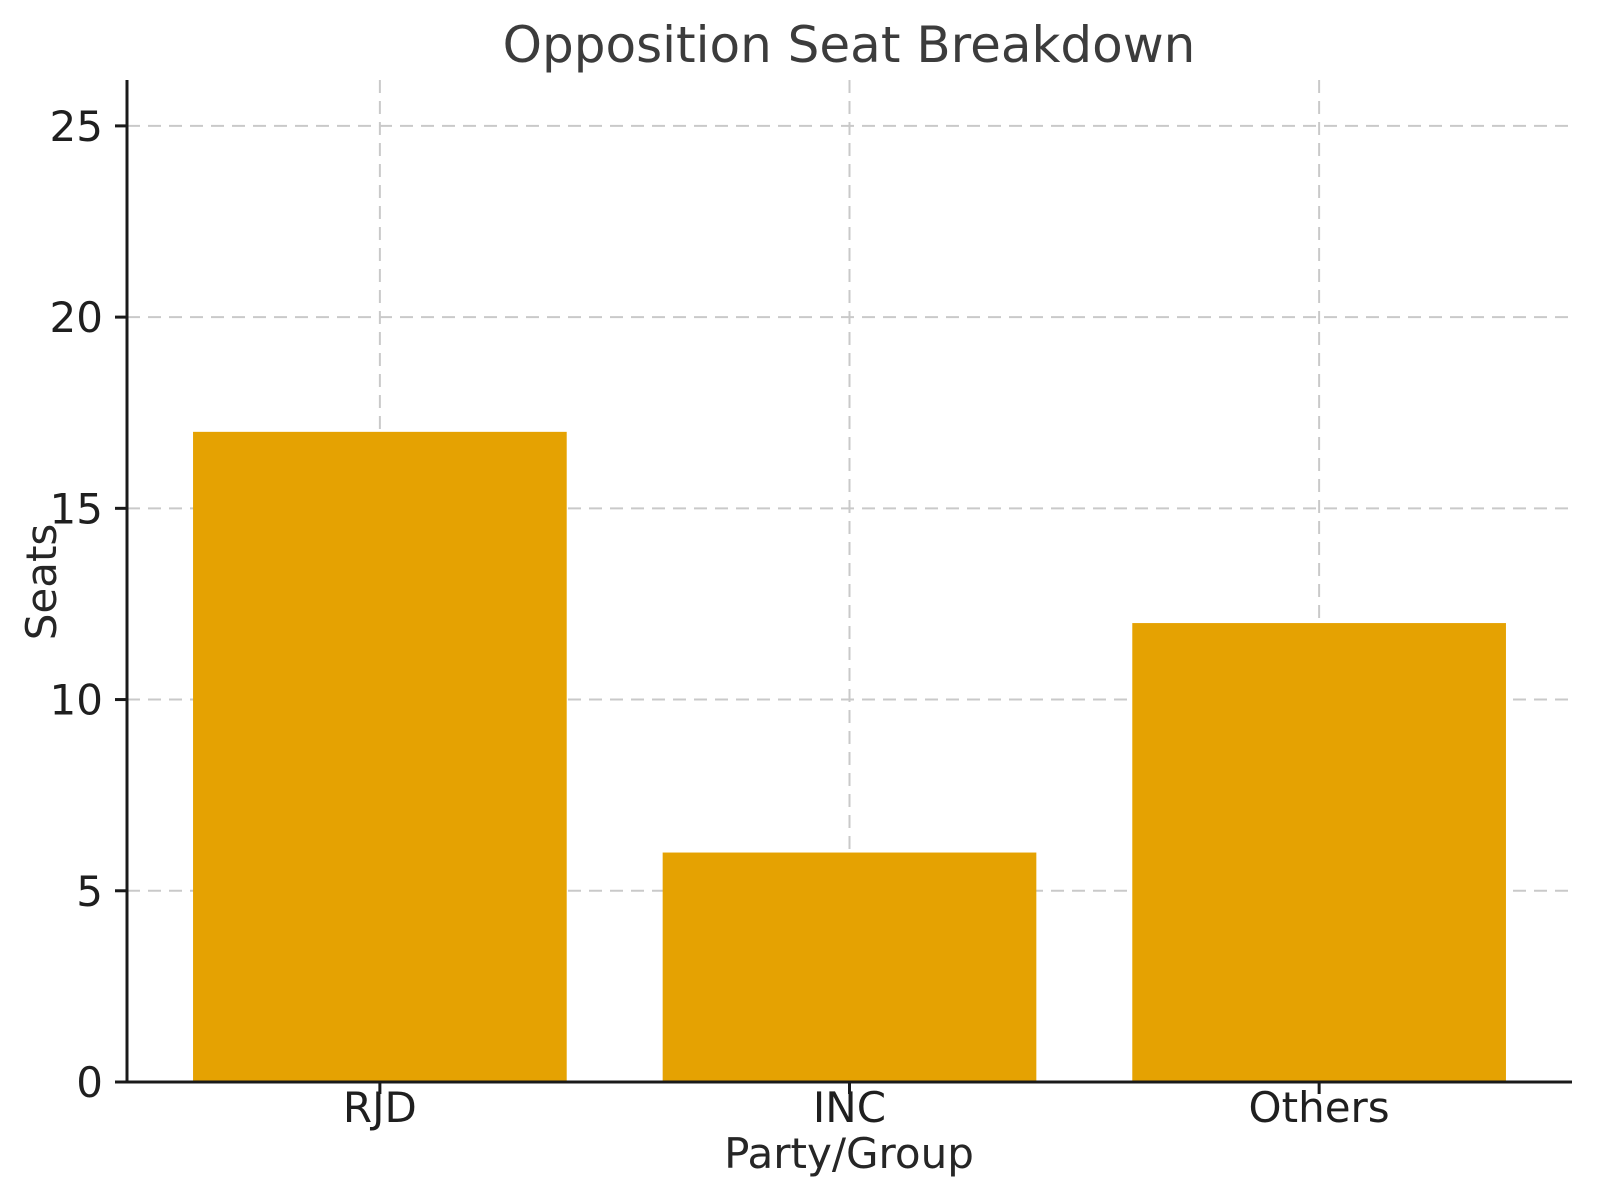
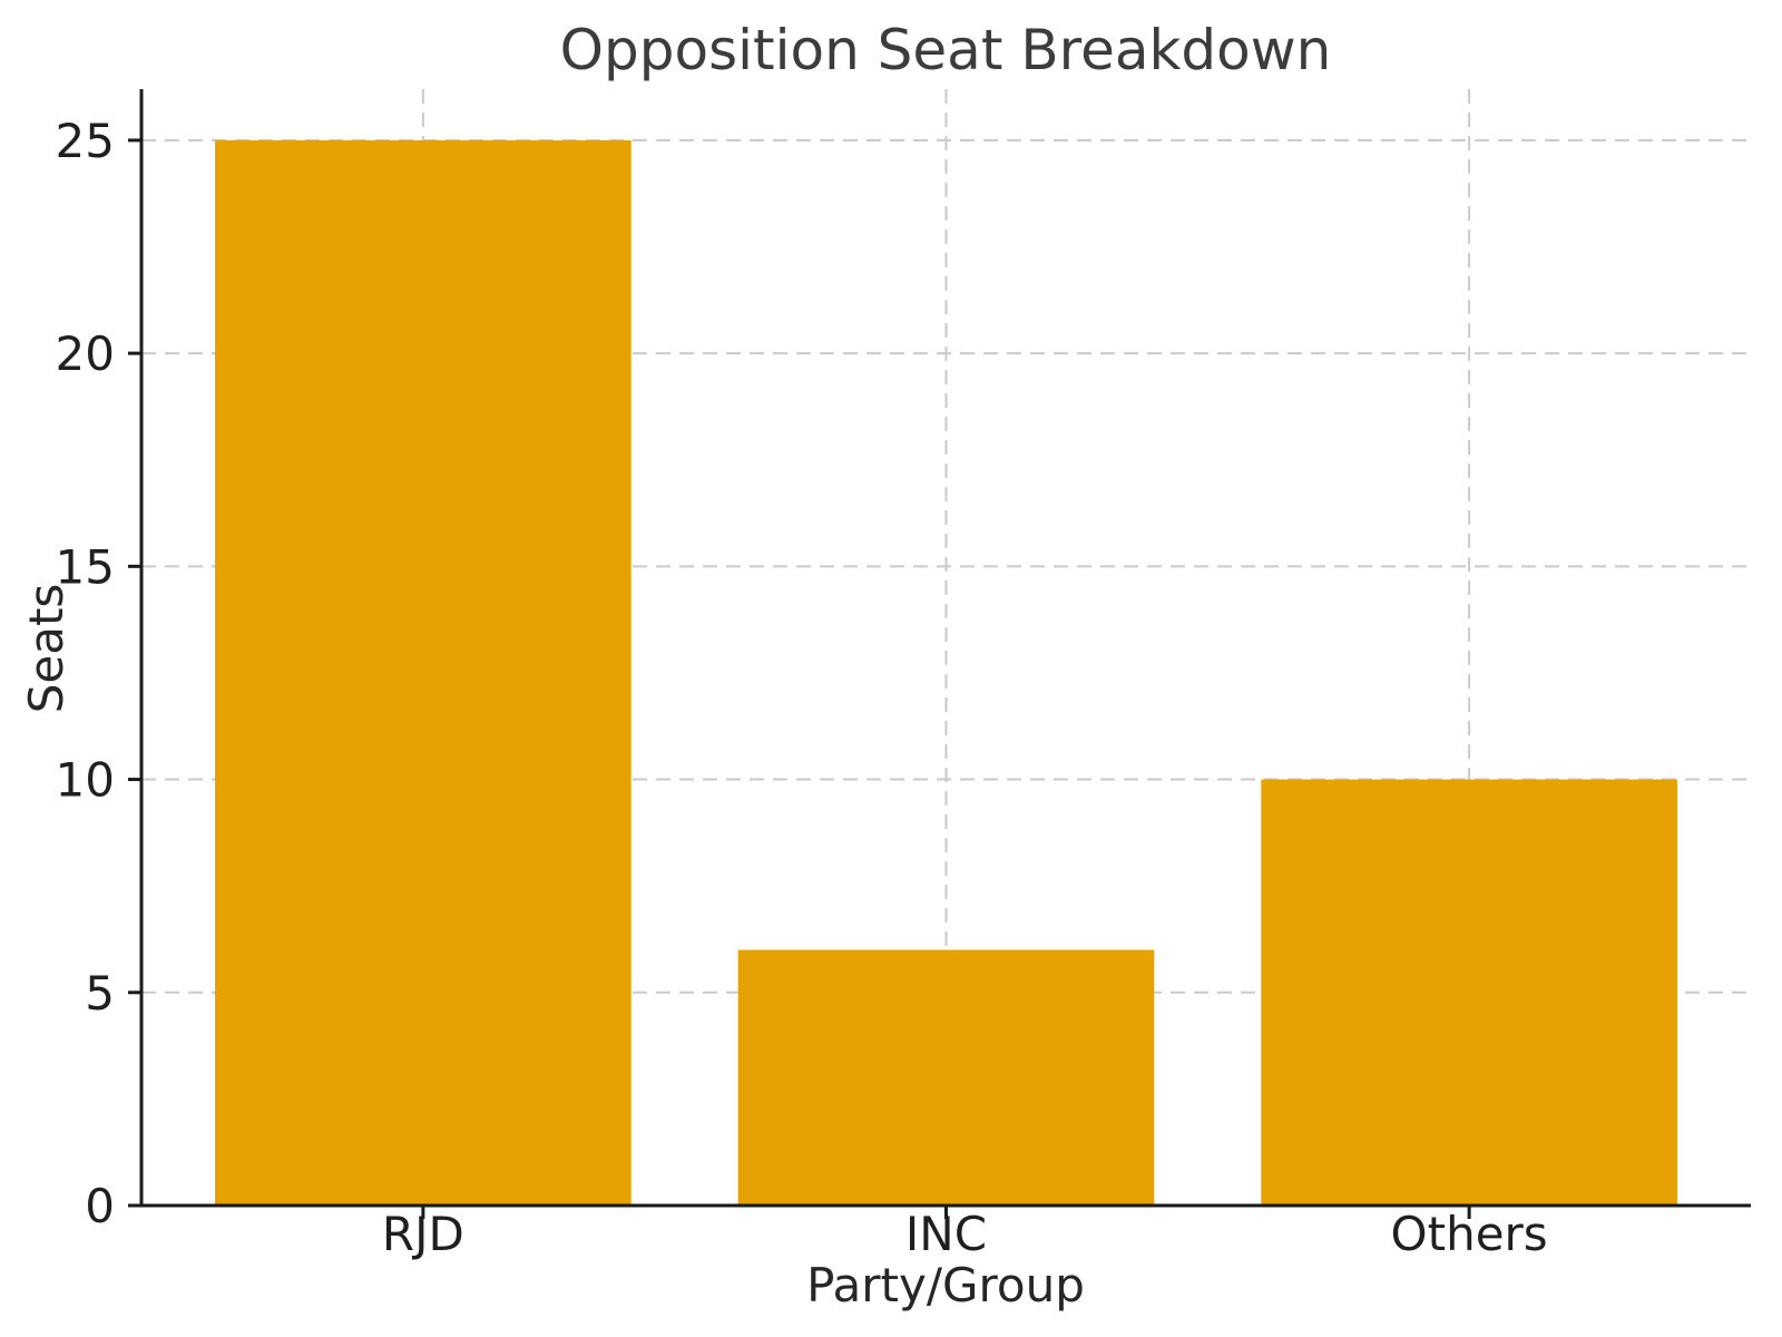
RJD: 17 -> 25
Others: 12 -> 10
